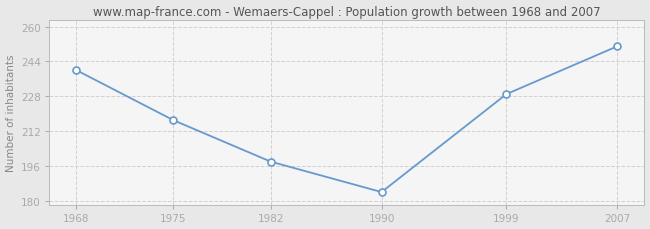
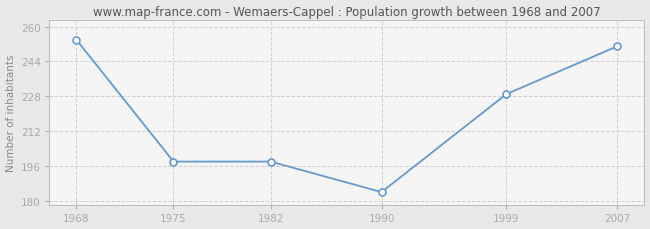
1968: 240 -> 254
1975: 217 -> 198
